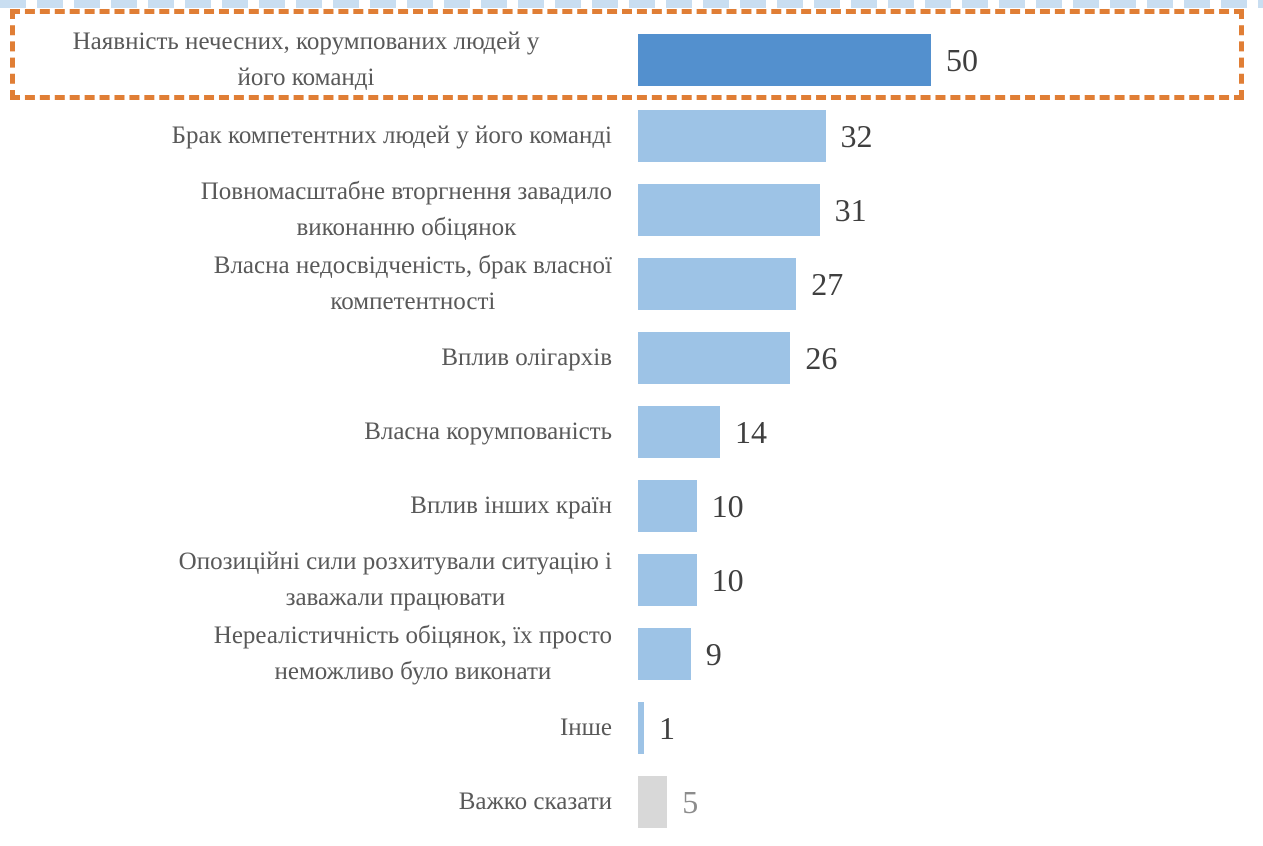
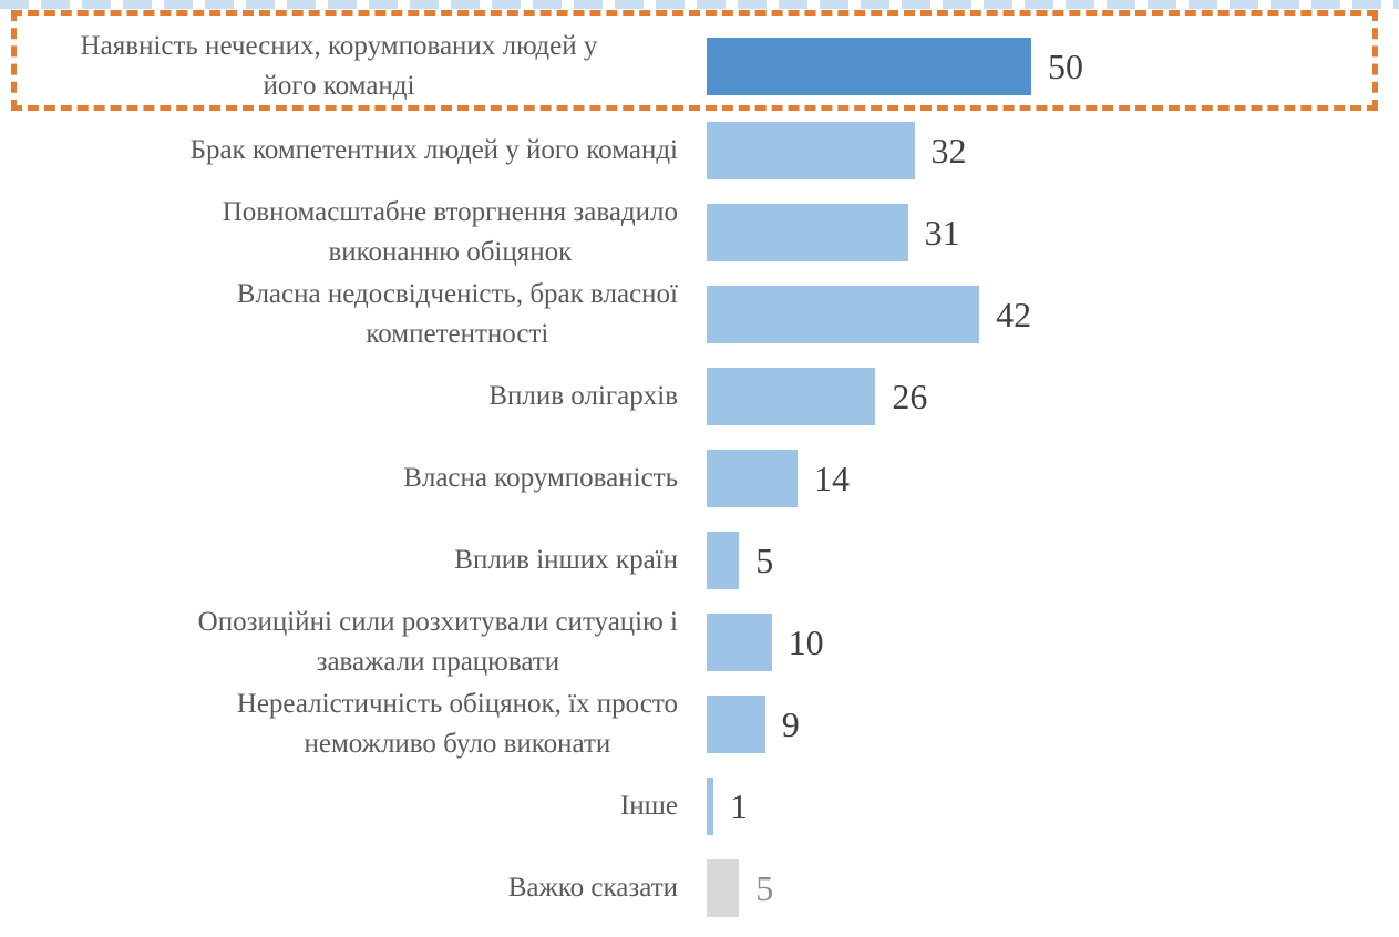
Власна недосвідченість, брак власної компетентності: 27 -> 42
Вплив інших країн: 10 -> 5
